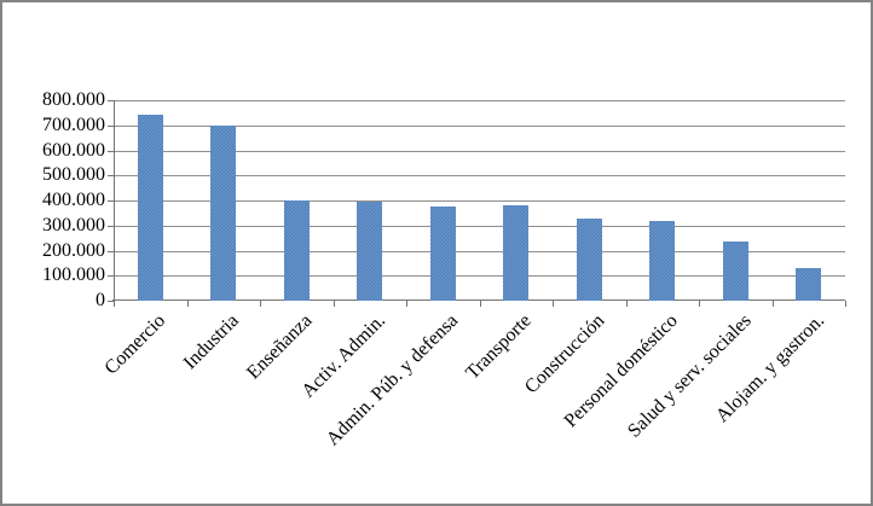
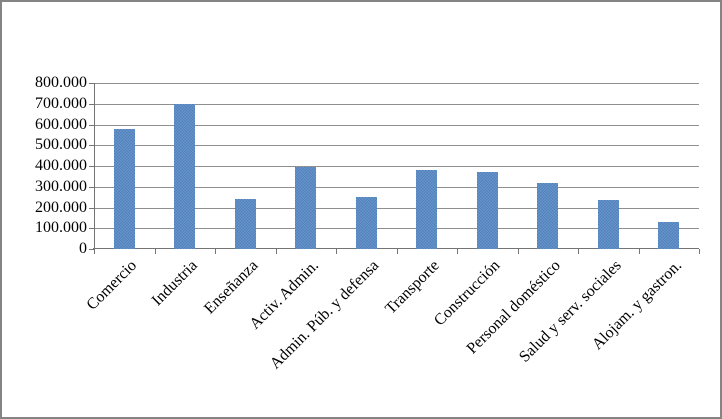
Comercio: 740000 -> 580000
Enseñanza: 400000 -> 240000
Admin. Púb. y defensa: 380000 -> 250000
Construcción: 330000 -> 370000
